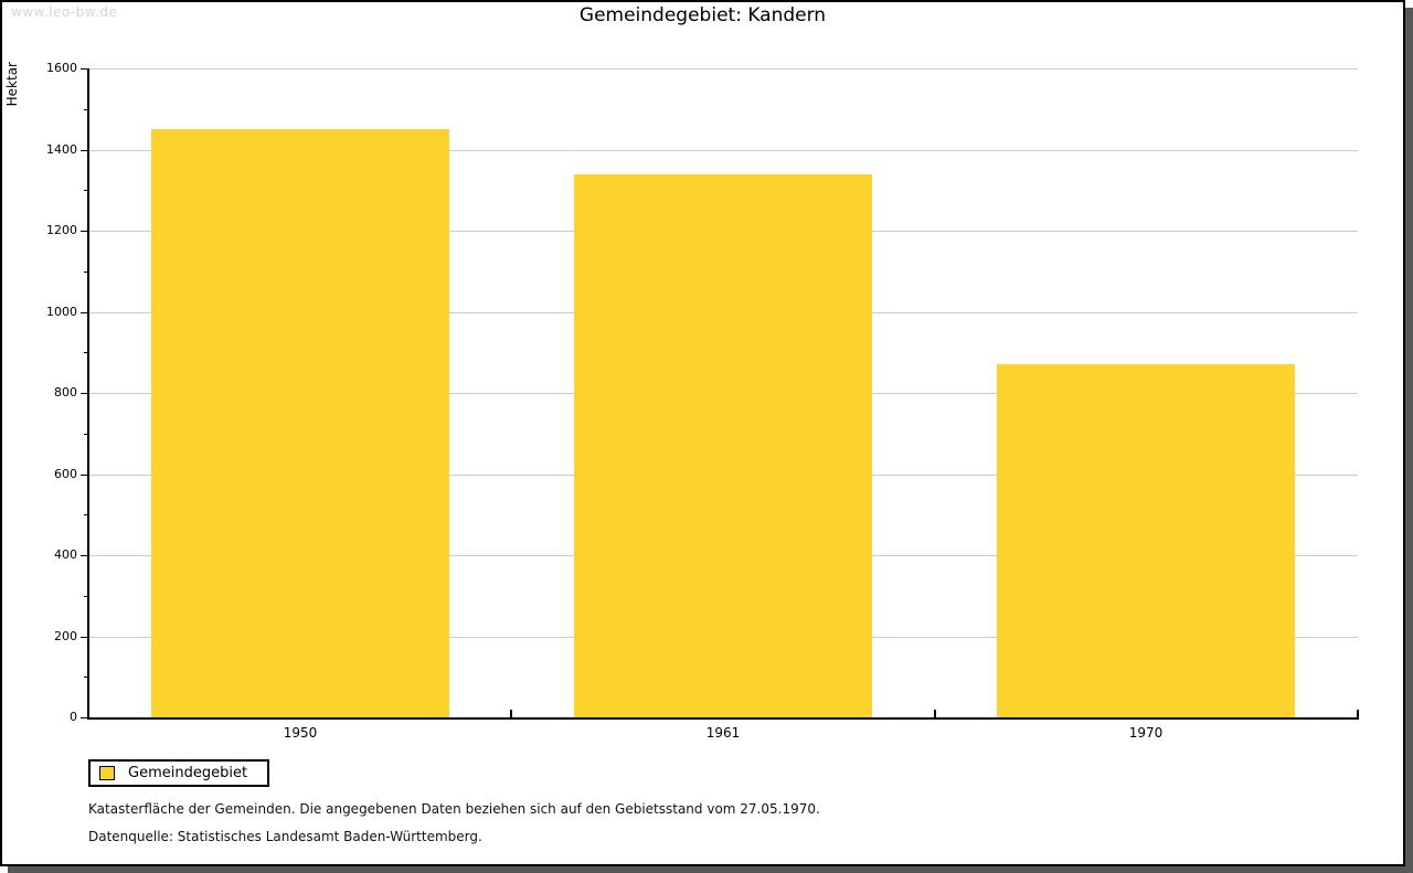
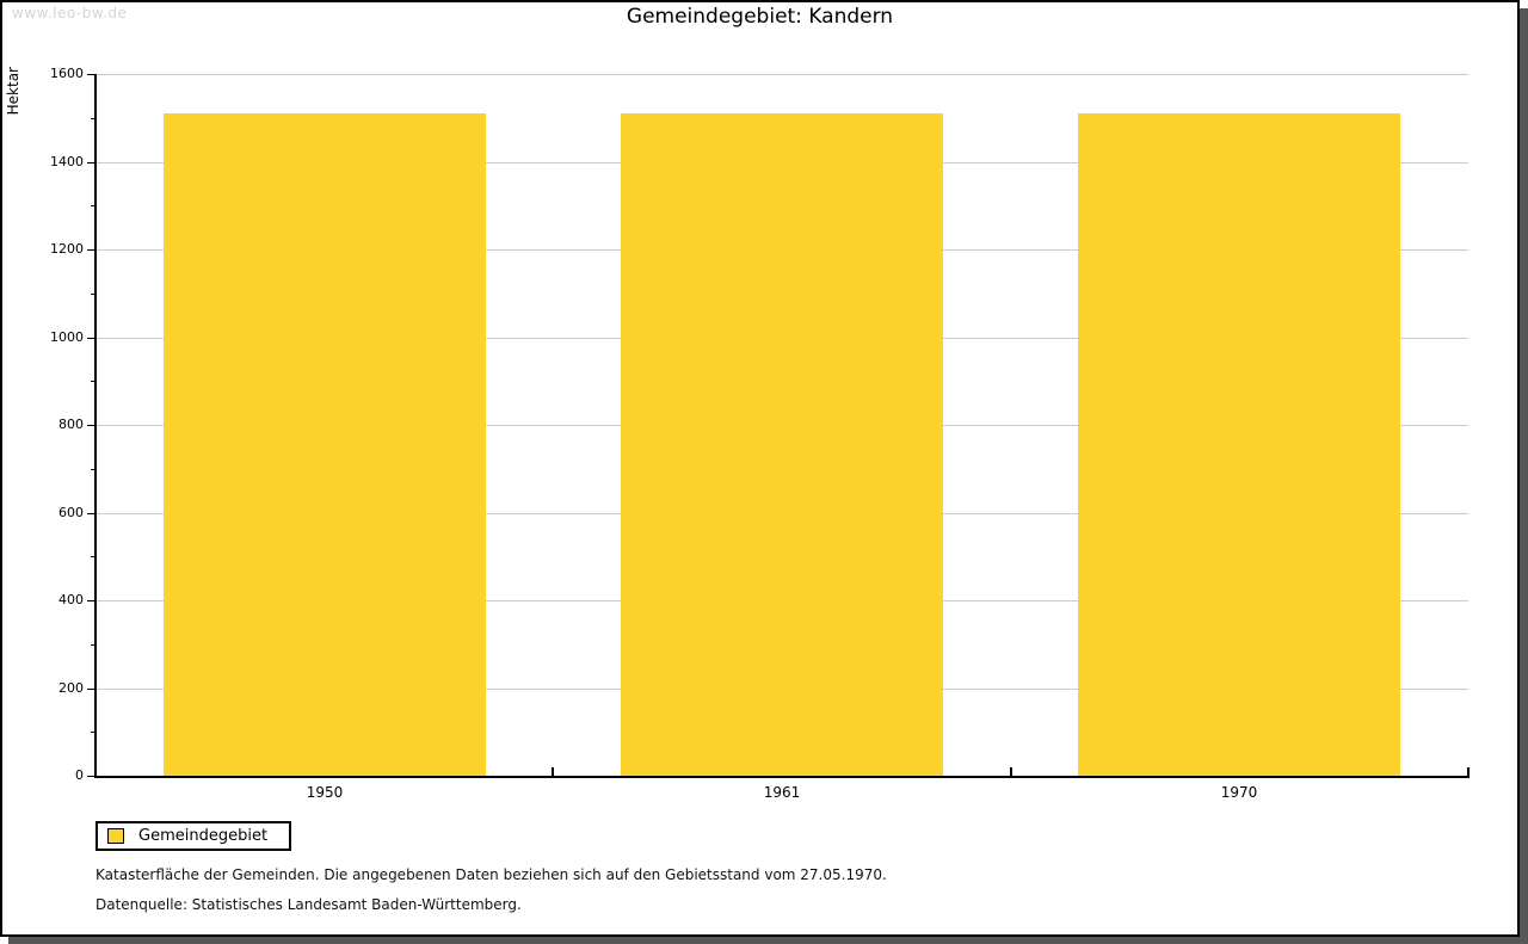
1950: 1450 -> 1510
1961: 1340 -> 1510
1970: 870 -> 1510
